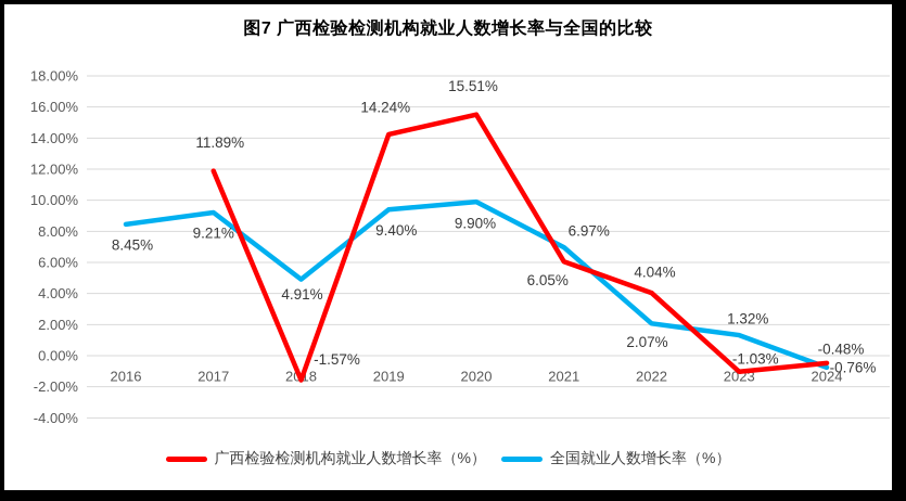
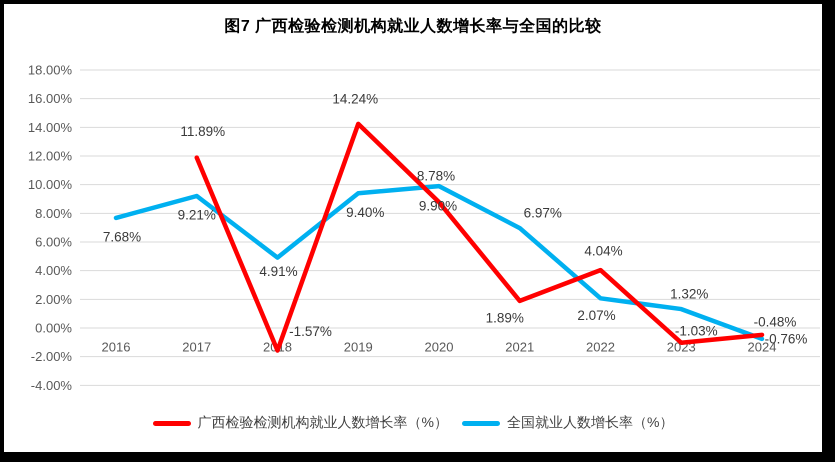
全国就业人数增长率（%）/2016: 8.45% -> 7.68%
广西检验检测机构就业人数增长率（%）/2020: 15.51% -> 8.78%
广西检验检测机构就业人数增长率（%）/2021: 6.05% -> 1.89%
